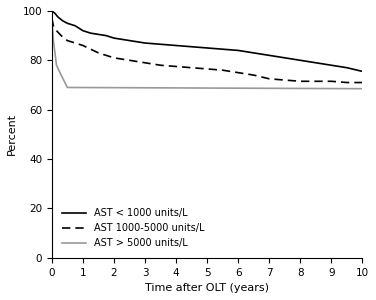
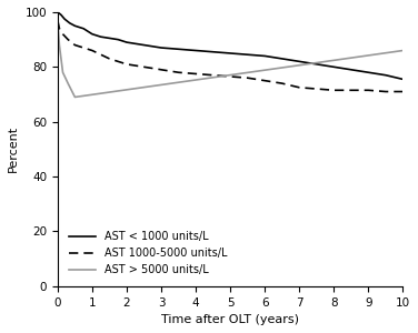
AST > 5000 units/L/10: 68.5 -> 86.0
